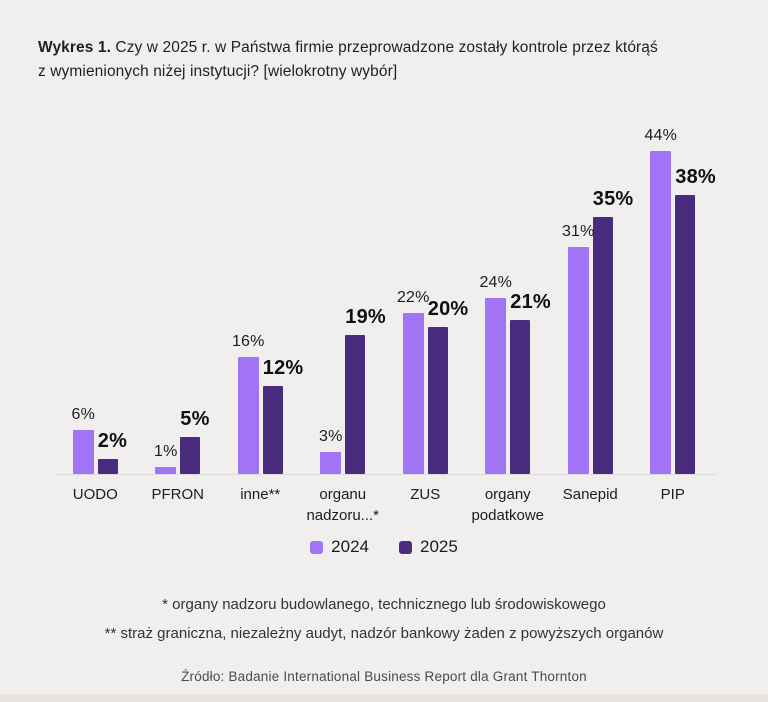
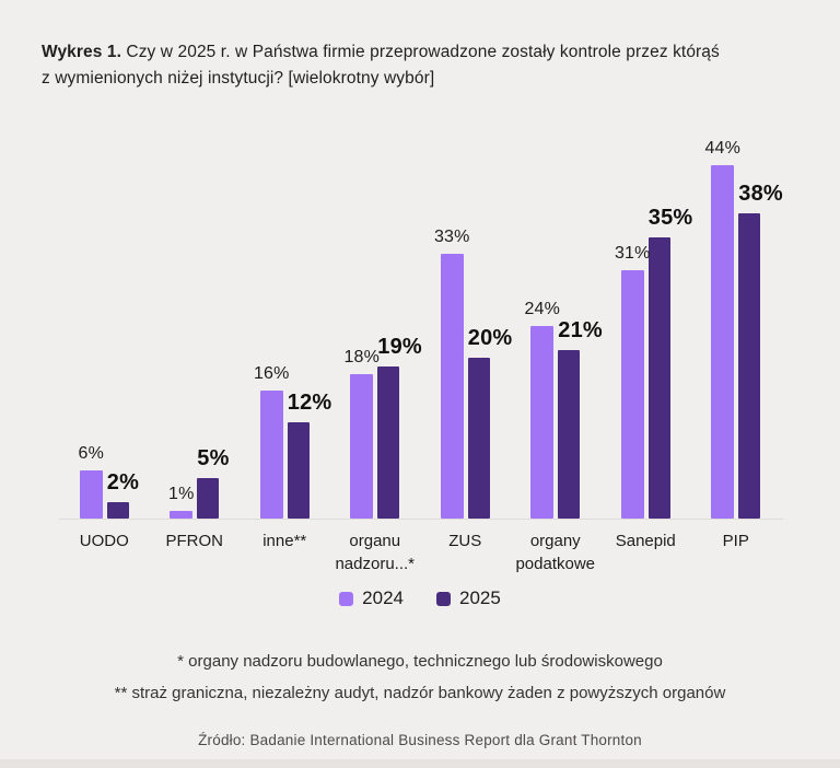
2024/organu nadzoru...*: 3% -> 18%
2024/ZUS: 22% -> 33%
